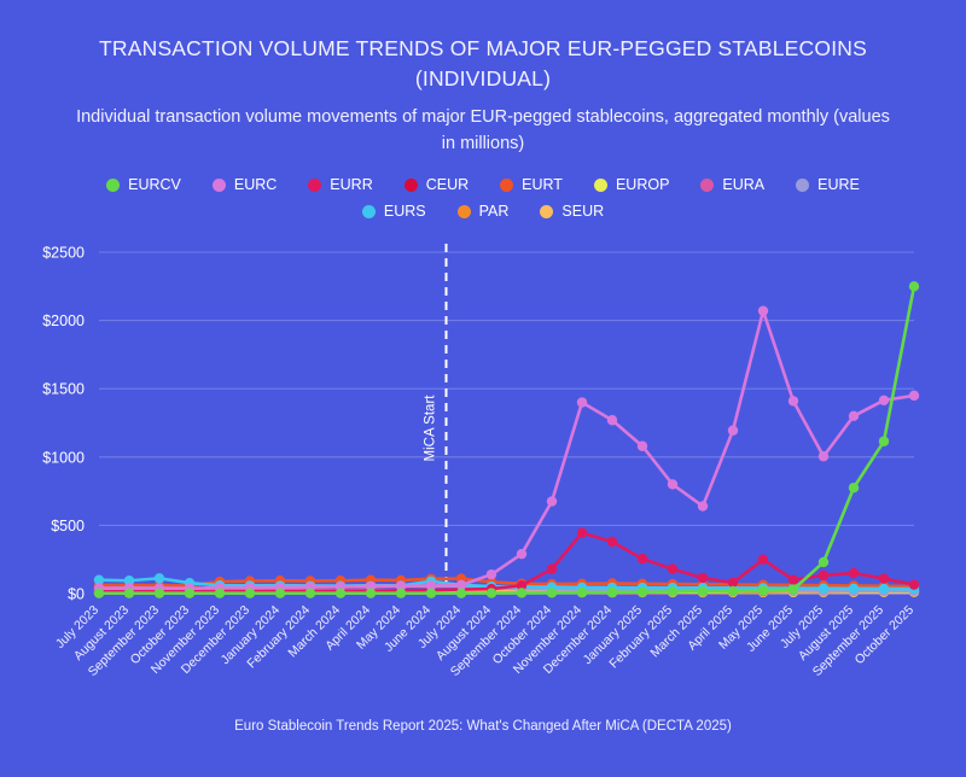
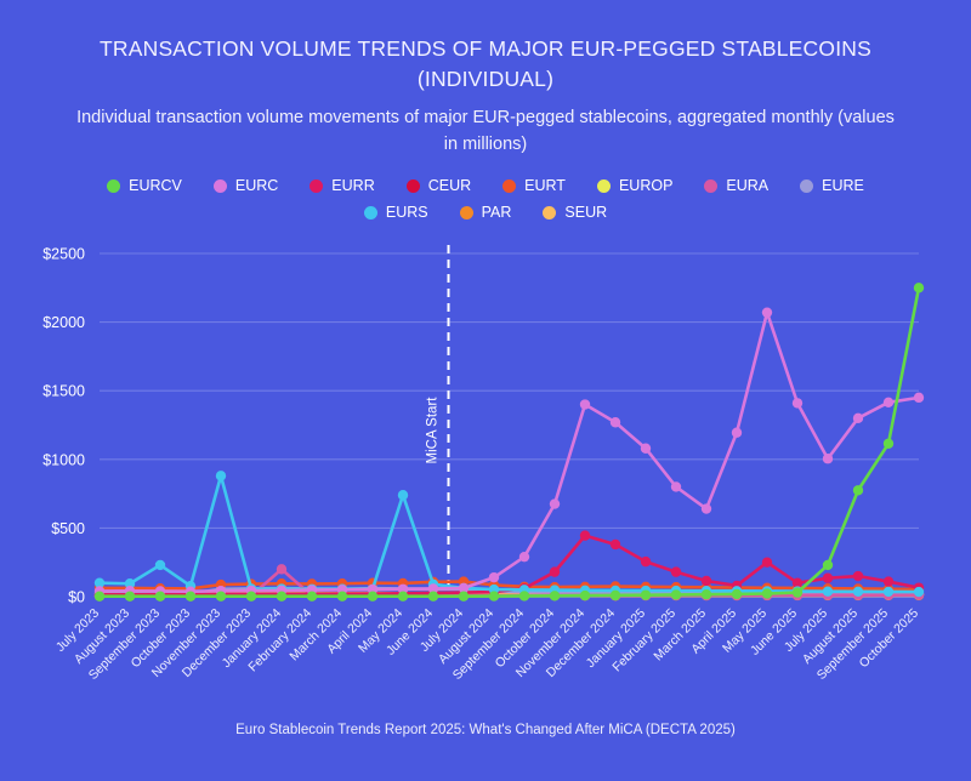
EURS/September 2023: $110 -> $230
EURS/November 2023: $60 -> $880
EURA/January 2024: $10 -> $200
EURS/May 2024: $60 -> $740
